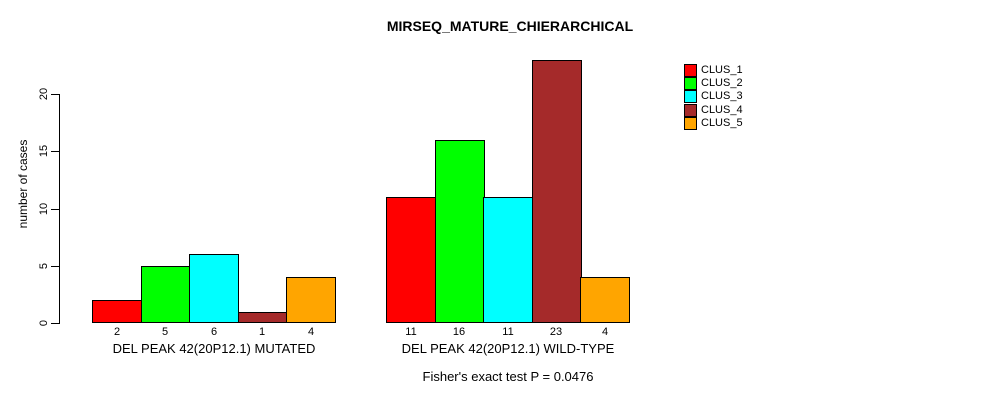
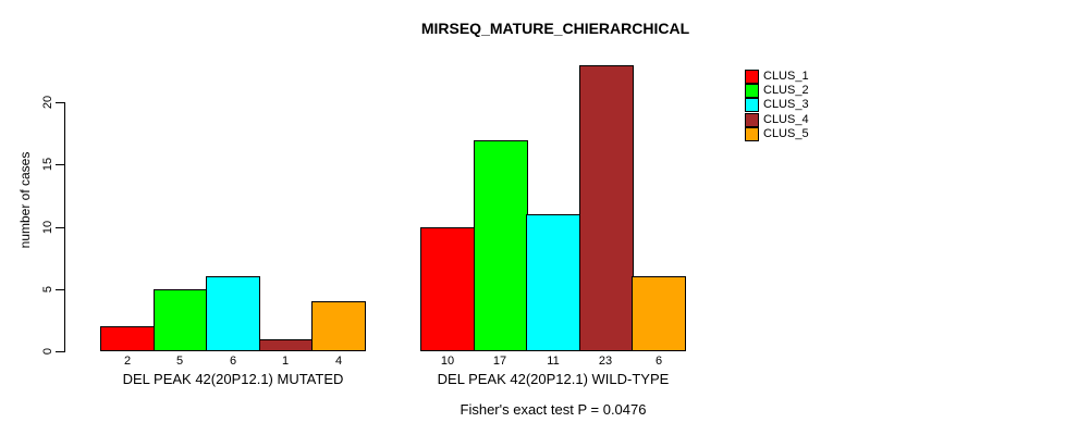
CLUS_1/DEL PEAK 42(20P12.1) WILD-TYPE: 11 -> 10
CLUS_2/DEL PEAK 42(20P12.1) WILD-TYPE: 16 -> 17
CLUS_5/DEL PEAK 42(20P12.1) WILD-TYPE: 4 -> 6
